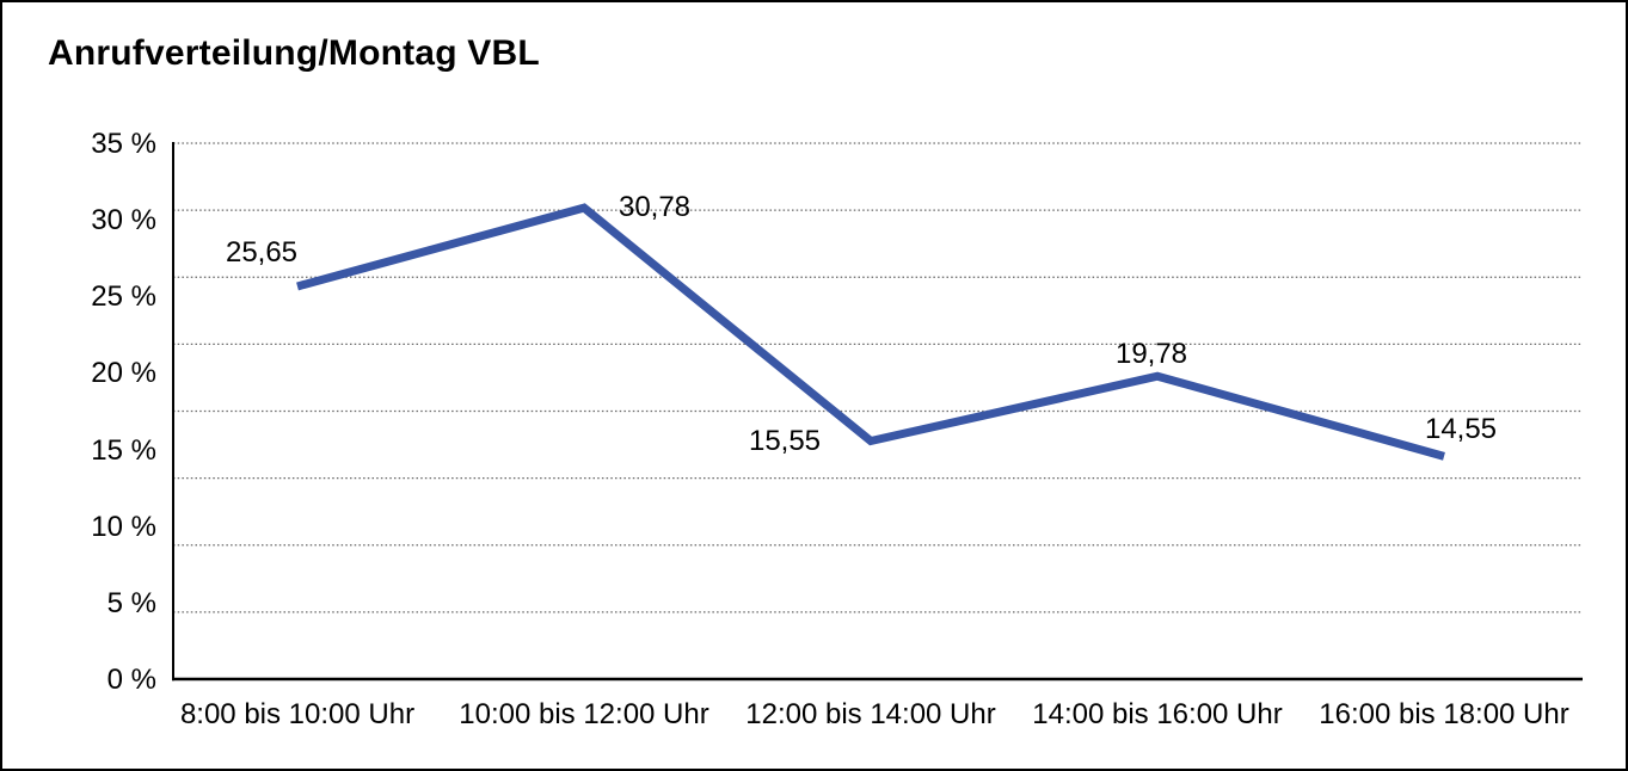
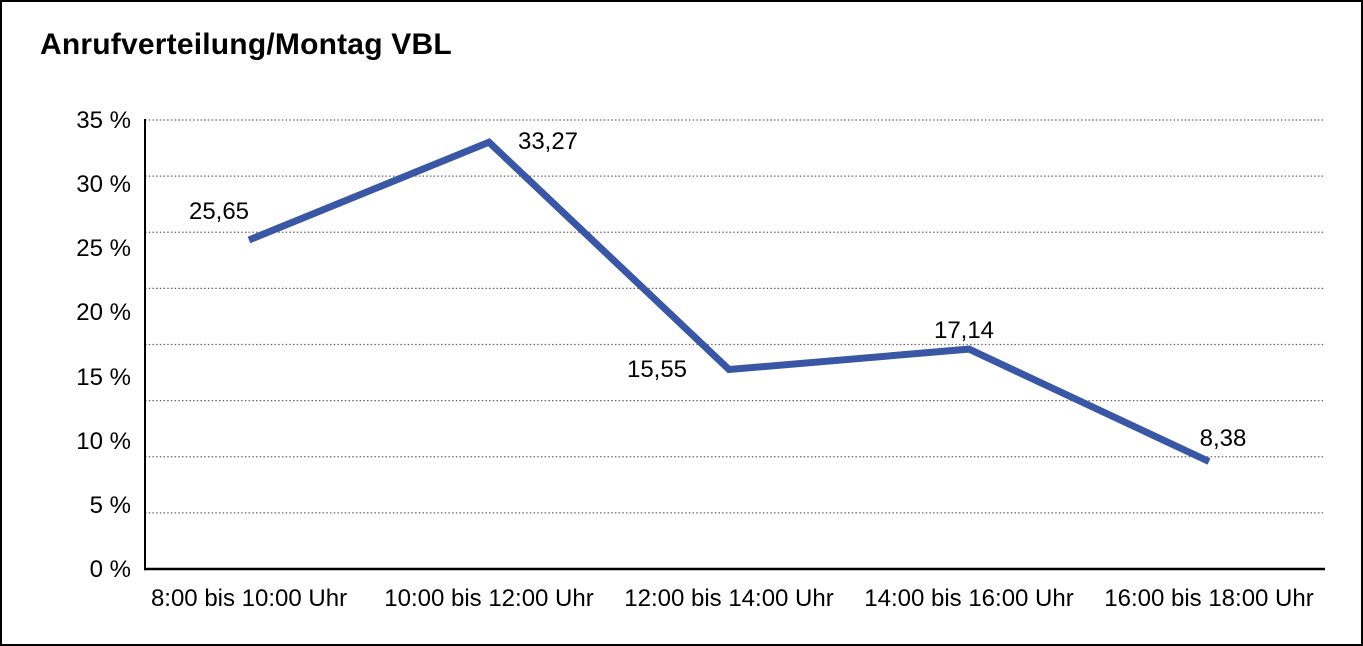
10:00 bis 12:00 Uhr: 30,78 -> 33,27
14:00 bis 16:00 Uhr: 19,78 -> 17,14
16:00 bis 18:00 Uhr: 14,55 -> 8,38
